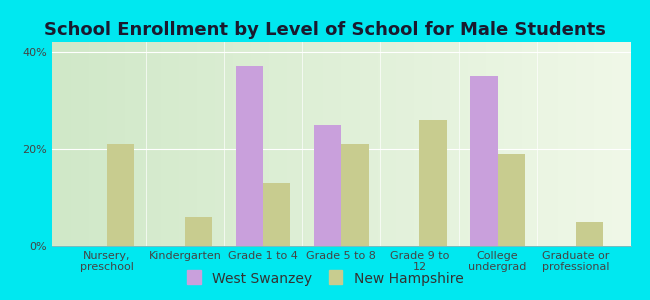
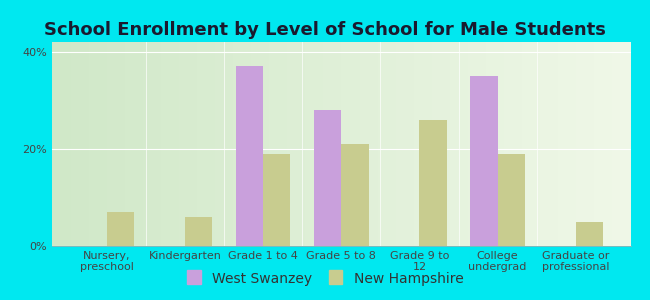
New Hampshire/Nursery, preschool: 21% -> 7%
New Hampshire/Grade 1 to 4: 13% -> 19%
West Swanzey/Grade 5 to 8: 25% -> 28%
